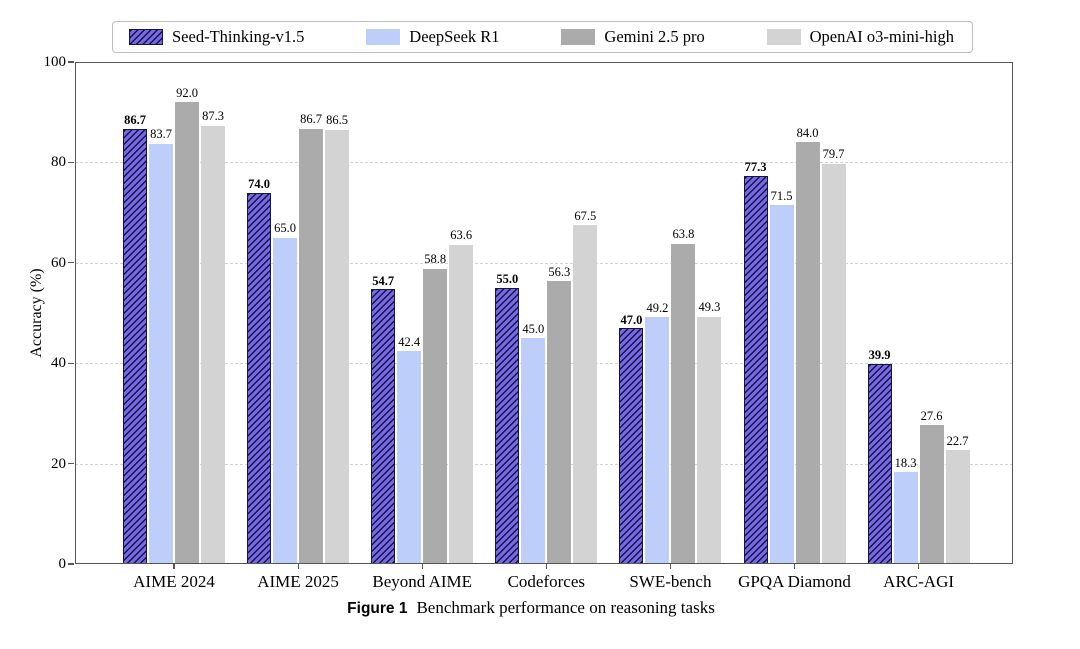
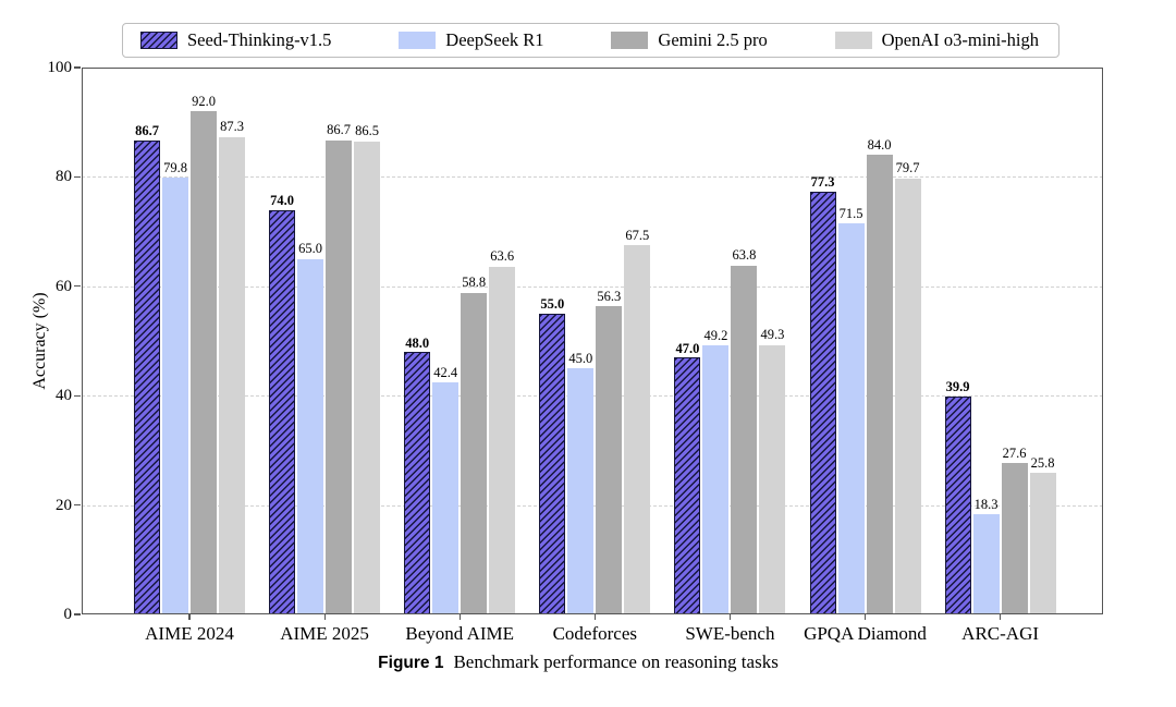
DeepSeek R1/AIME 2024: 83.7 -> 79.8
Seed-Thinking-v1.5/Beyond AIME: 54.7 -> 48.0
OpenAI o3-mini-high/ARC-AGI: 22.7 -> 25.8
